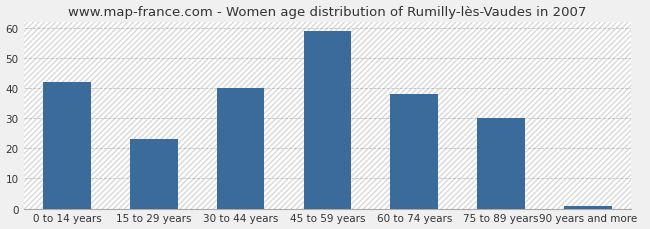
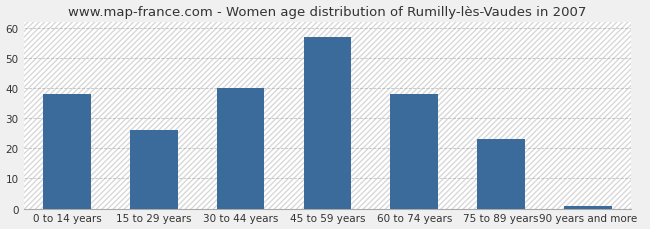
0 to 14 years: 42 -> 38
15 to 29 years: 23 -> 26
45 to 59 years: 59 -> 57
75 to 89 years: 30 -> 23
